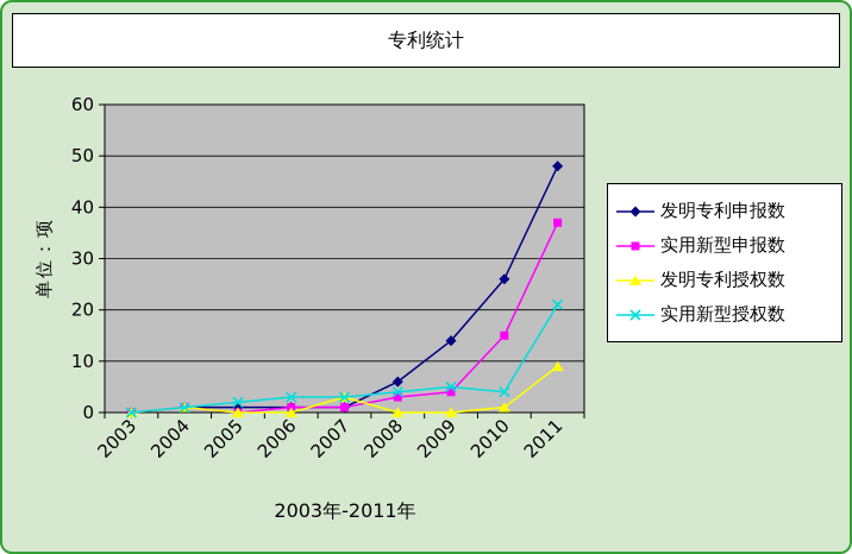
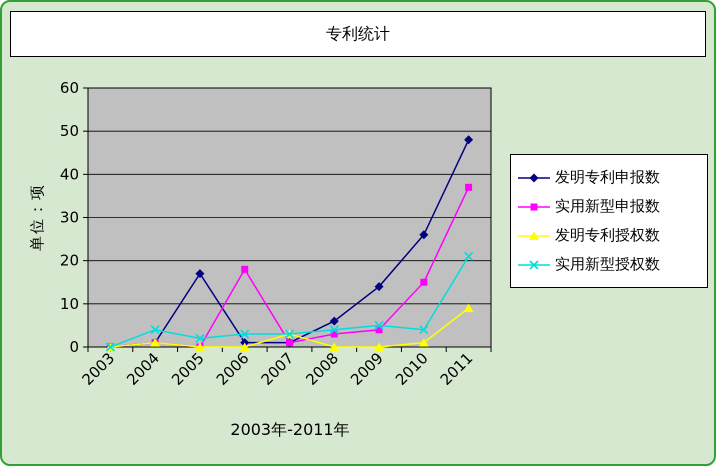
实用新型授权数/2004: 1 -> 4
发明专利申报数/2005: 1 -> 17
实用新型申报数/2006: 1 -> 18
